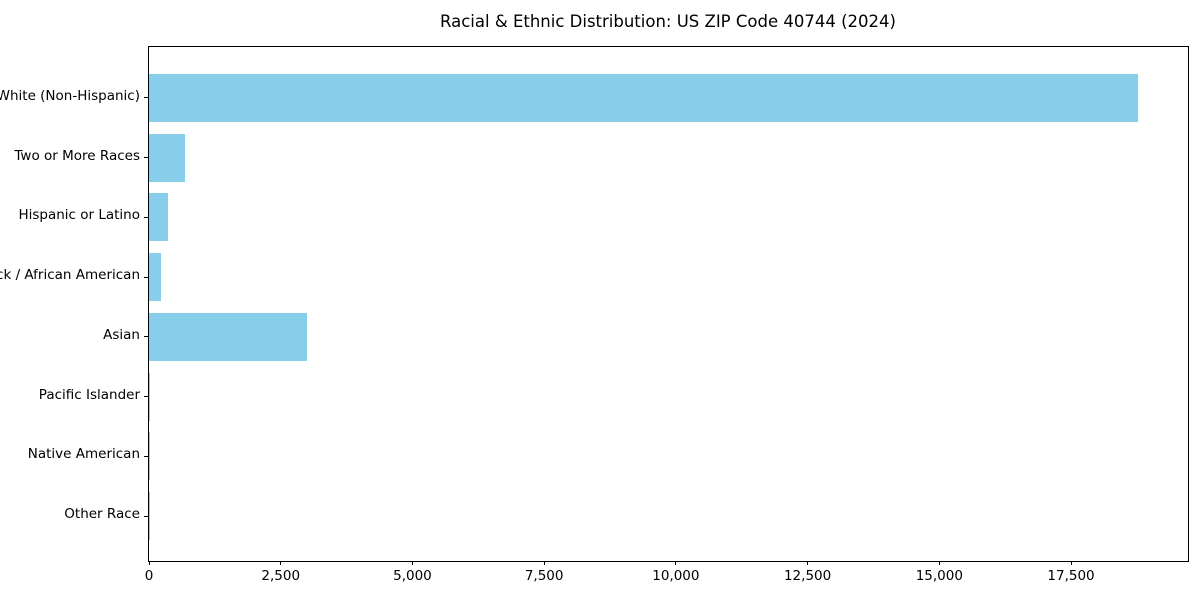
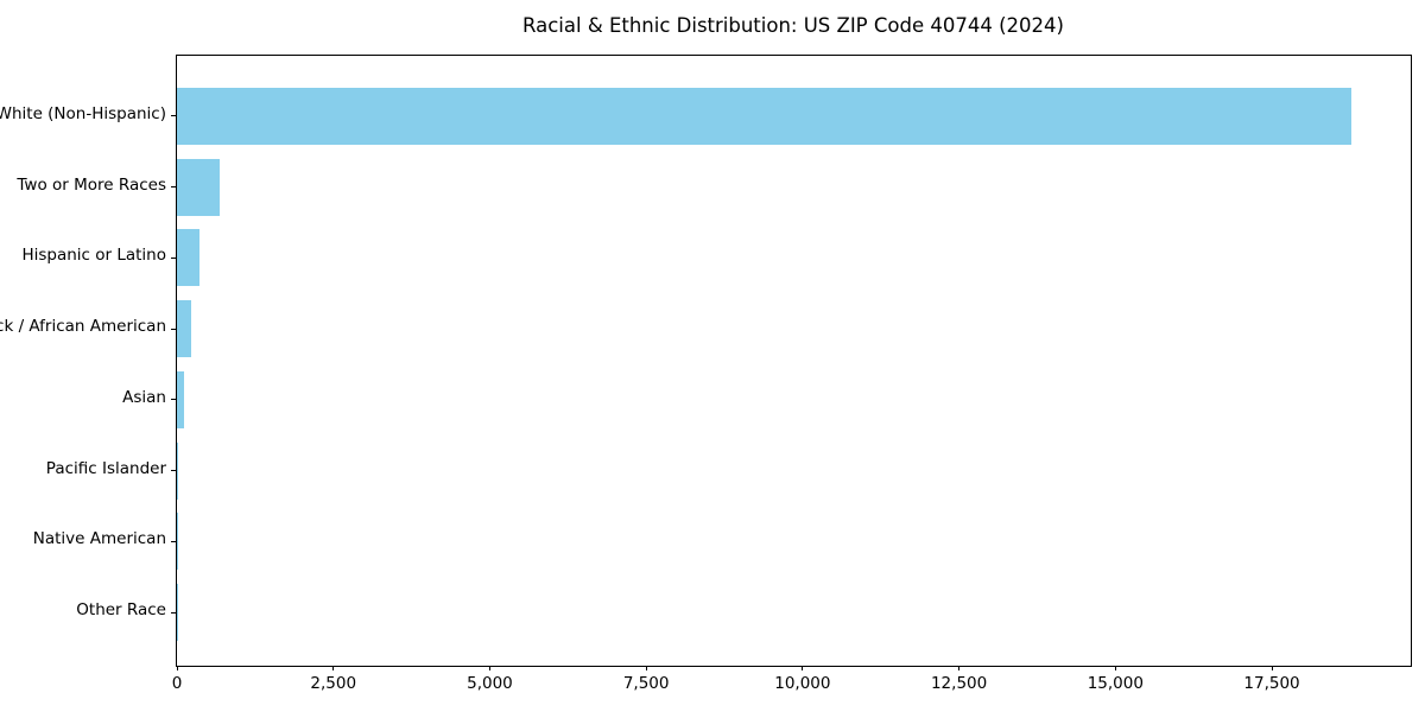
Asian: 3000 -> 100
